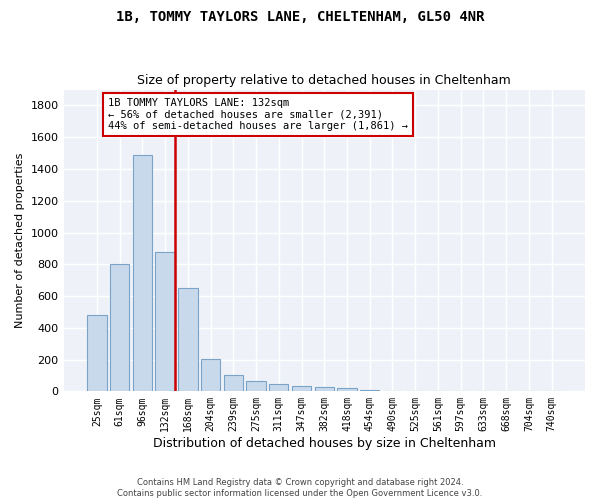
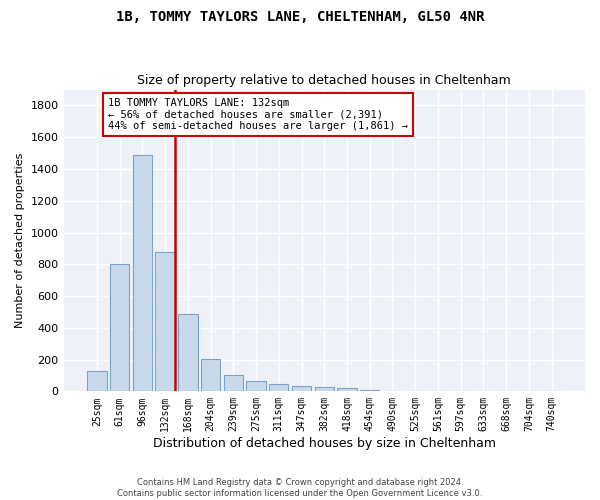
25sqm: 480 -> 120
168sqm: 650 -> 490
